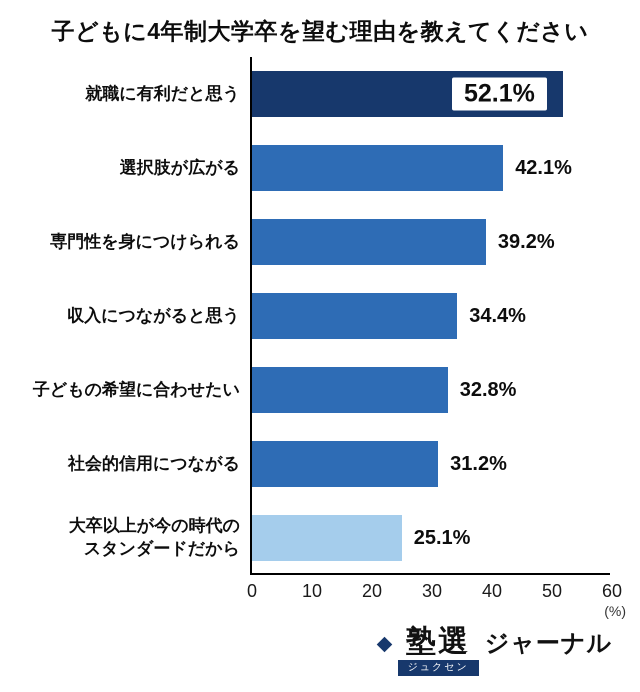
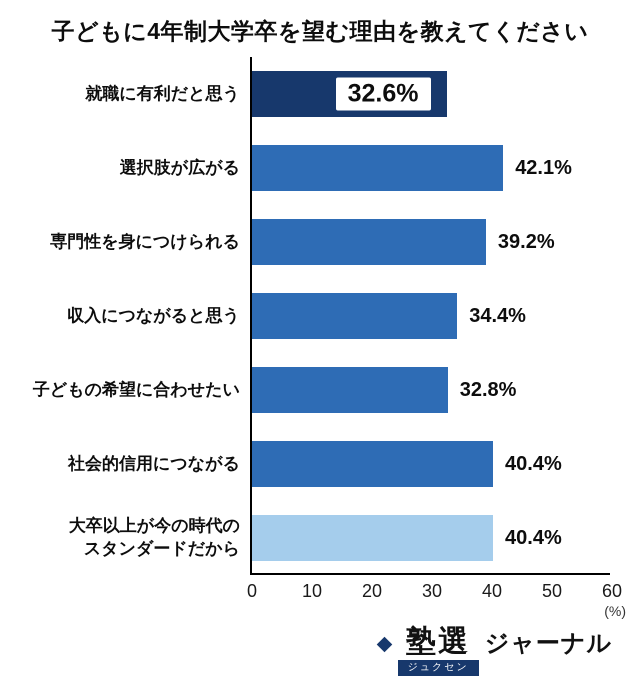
就職に有利だと思う: 52.1% -> 32.6%
社会的信用につながる: 31.2% -> 40.4%
大卒以上が今の時代の スタンダードだから: 25.1% -> 40.4%
